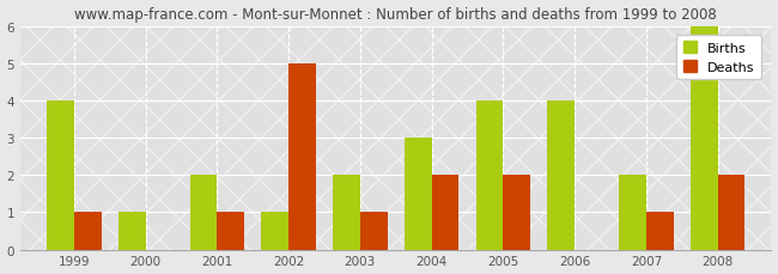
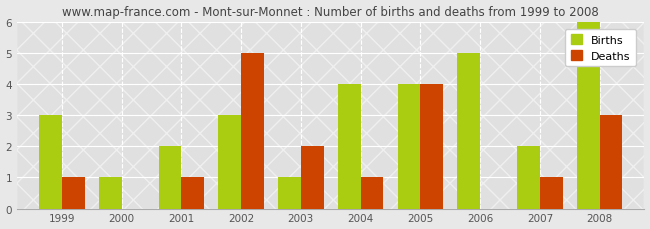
Births/1999: 4 -> 3
Births/2002: 1 -> 3
Births/2003: 2 -> 1
Deaths/2003: 1 -> 2
Births/2004: 3 -> 4
Deaths/2004: 2 -> 1
Deaths/2005: 2 -> 4
Births/2006: 4 -> 5
Deaths/2008: 2 -> 3
